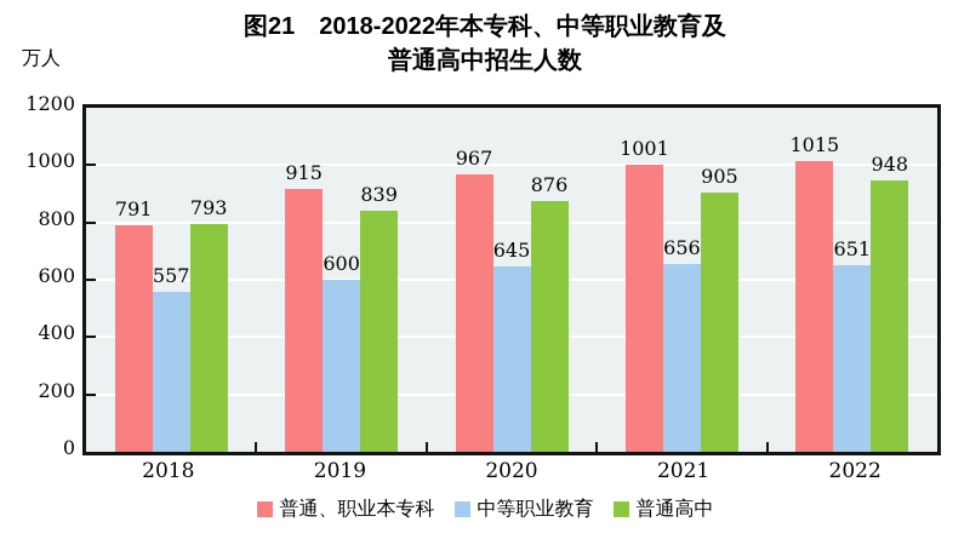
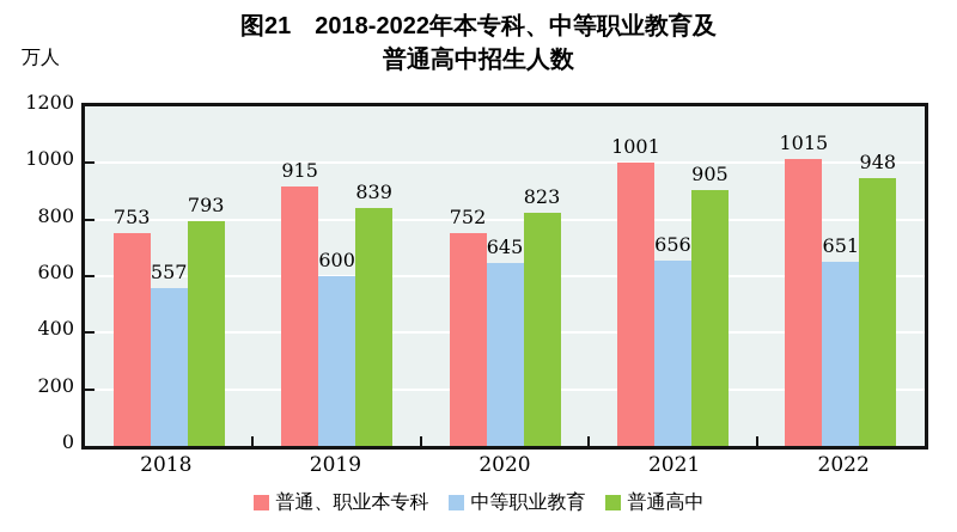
普通、职业本专科/2018: 791 -> 753
普通、职业本专科/2020: 967 -> 752
普通高中/2020: 876 -> 823
